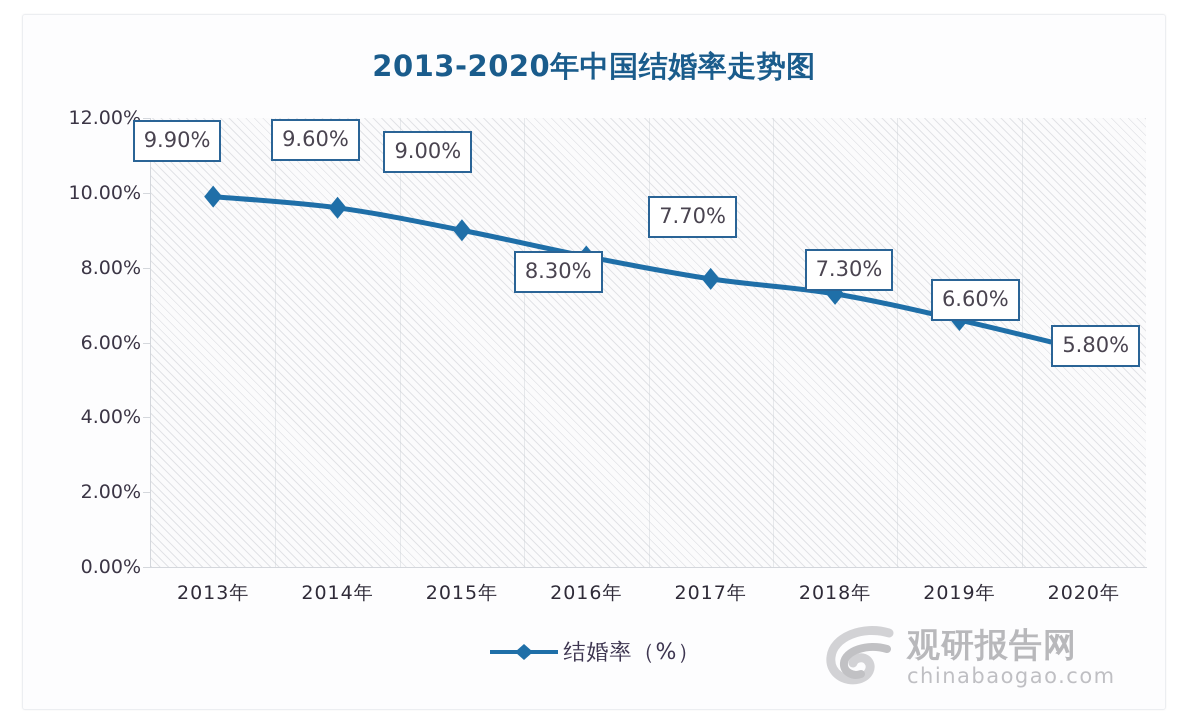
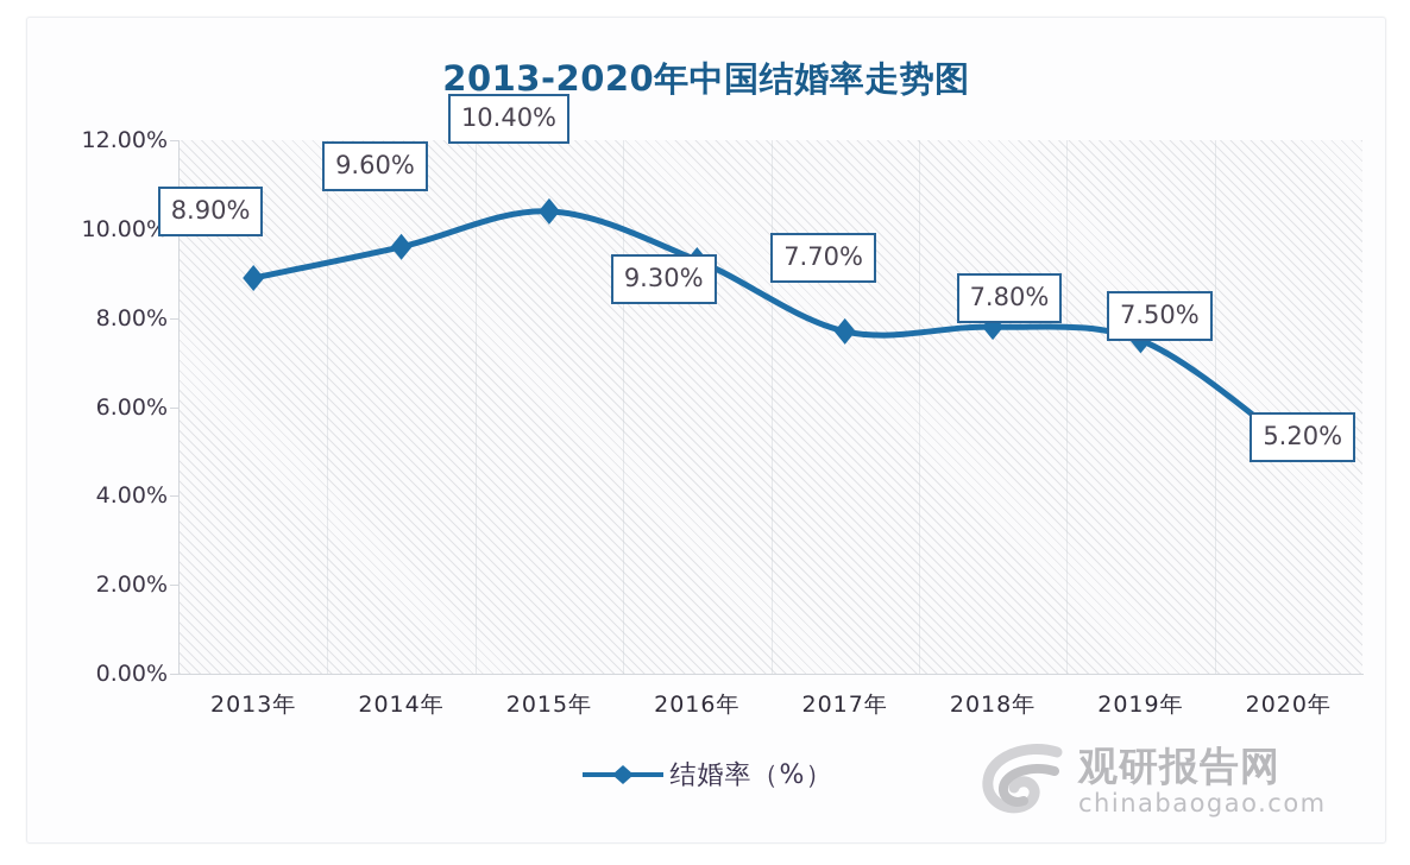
2013年: 9.90% -> 8.90%
2015年: 9.00% -> 10.40%
2016年: 8.30% -> 9.30%
2018年: 7.30% -> 7.80%
2019年: 6.60% -> 7.50%
2020年: 5.80% -> 5.20%
